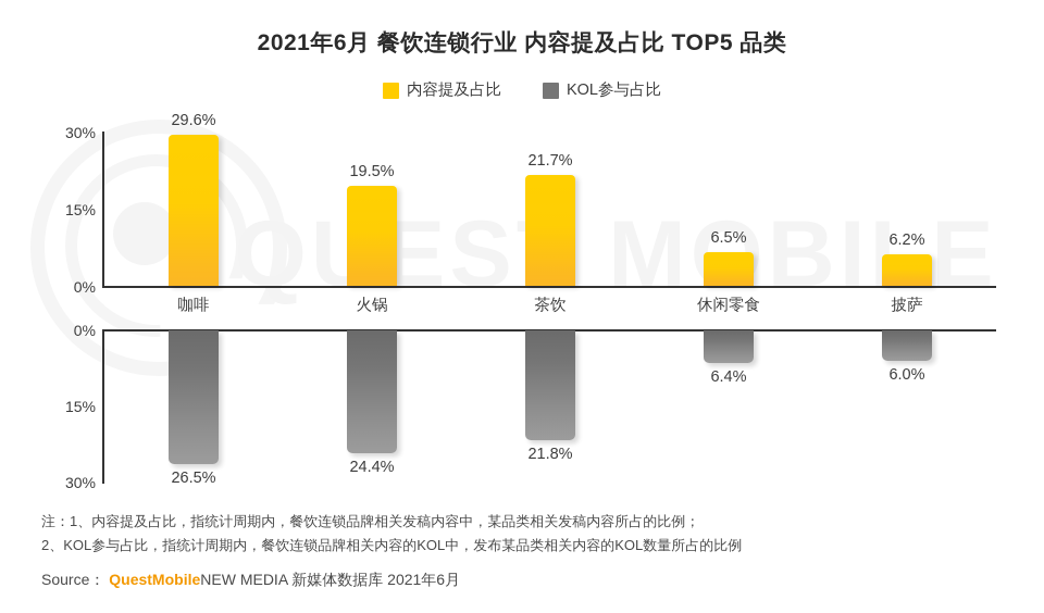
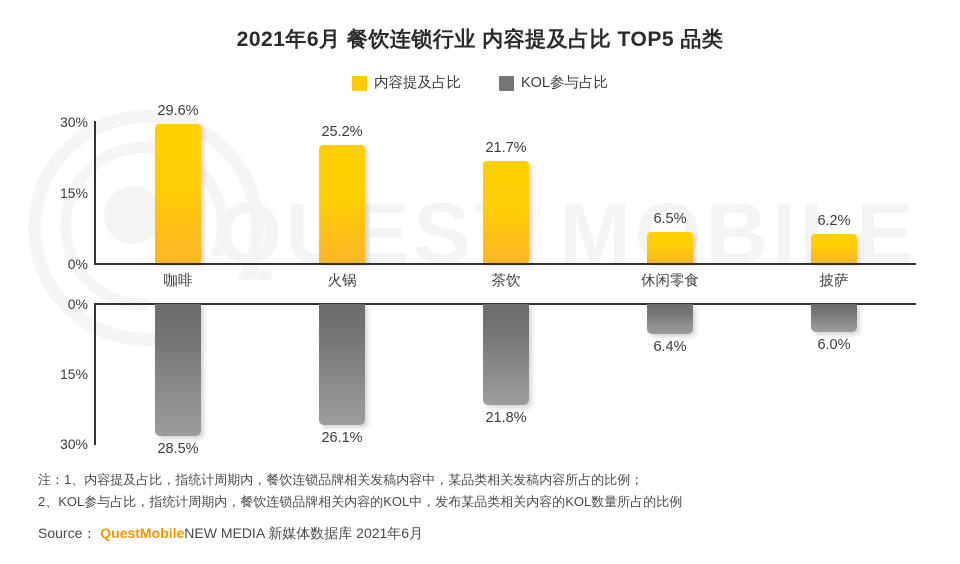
KOL参与占比/咖啡: 26.5% -> 28.5%
内容提及占比/火锅: 19.5% -> 25.2%
KOL参与占比/火锅: 24.4% -> 26.1%
